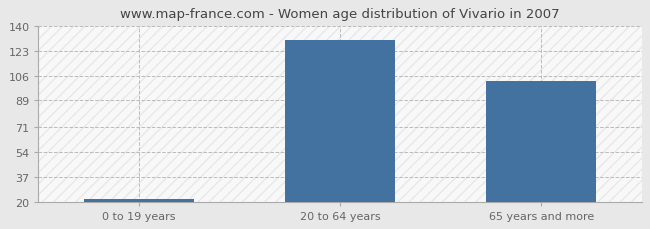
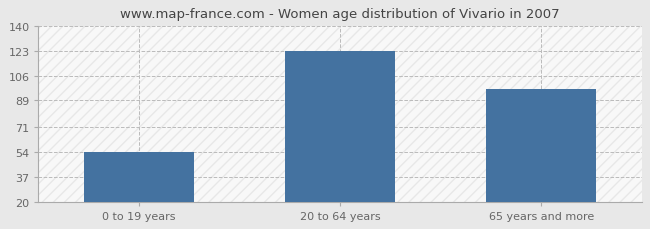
0 to 19 years: 22 -> 54
20 to 64 years: 130 -> 123
65 years and more: 102 -> 97
